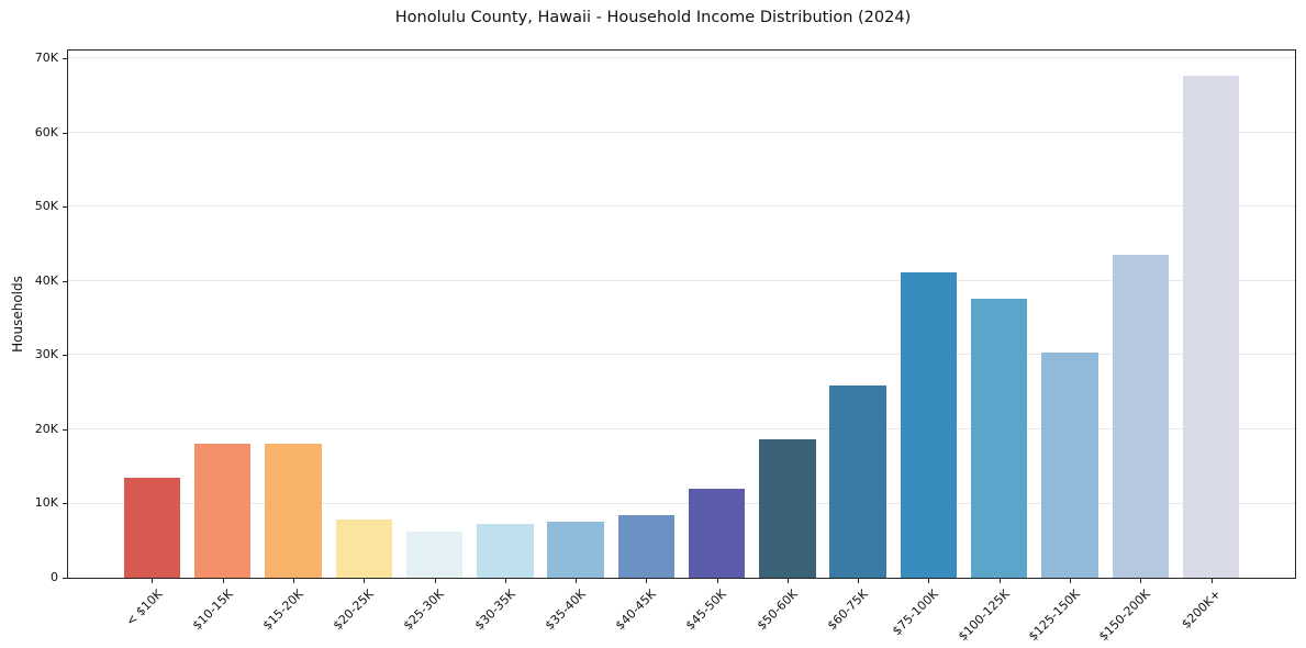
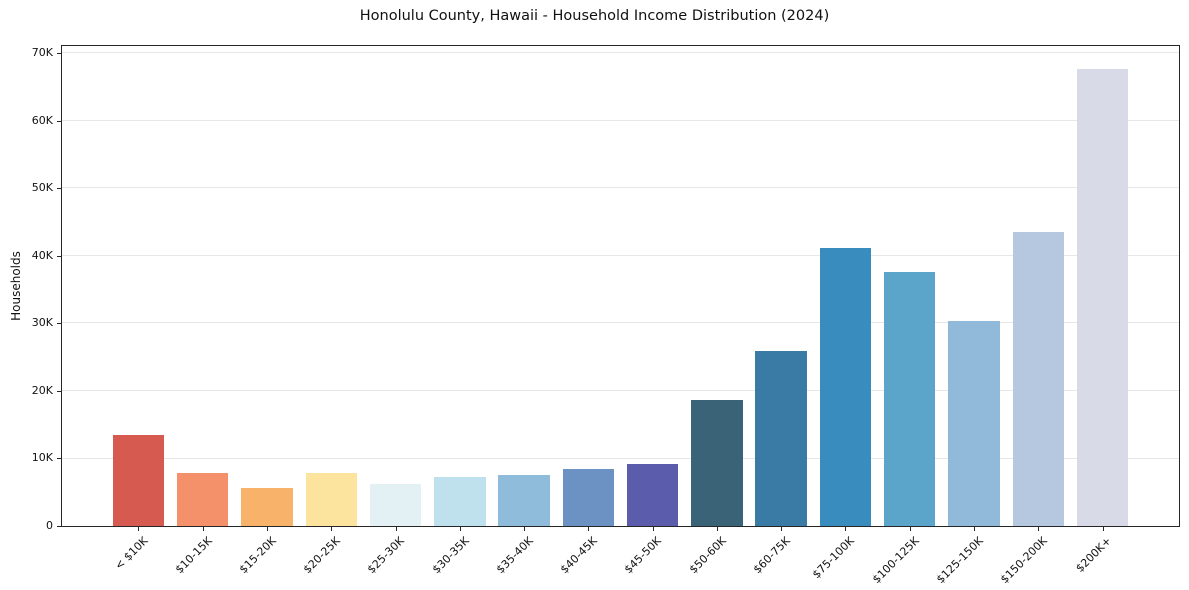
$10-15K: 18K -> 8K
$15-20K: 18K -> 6K
$45-50K: 12K -> 9K
